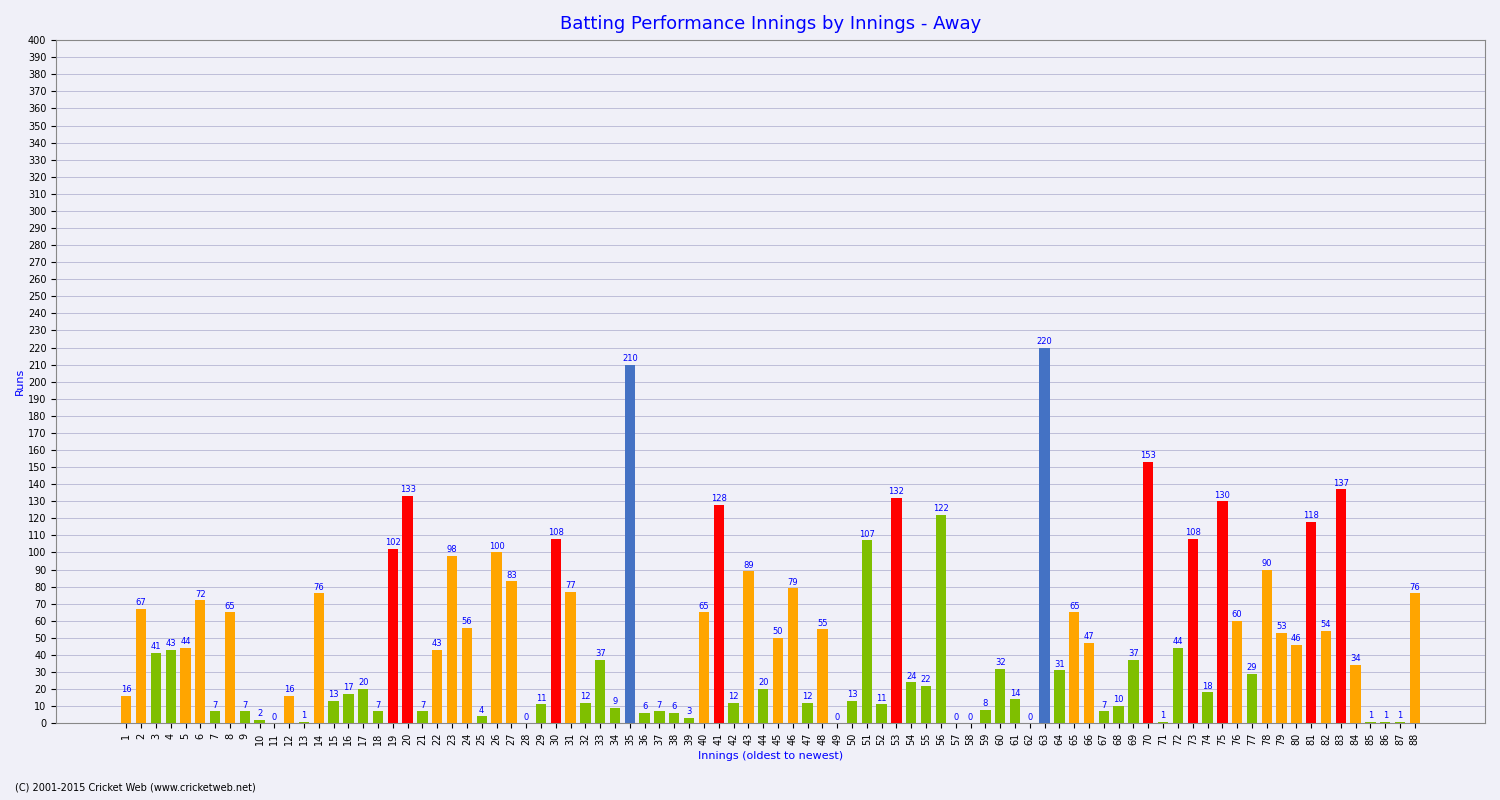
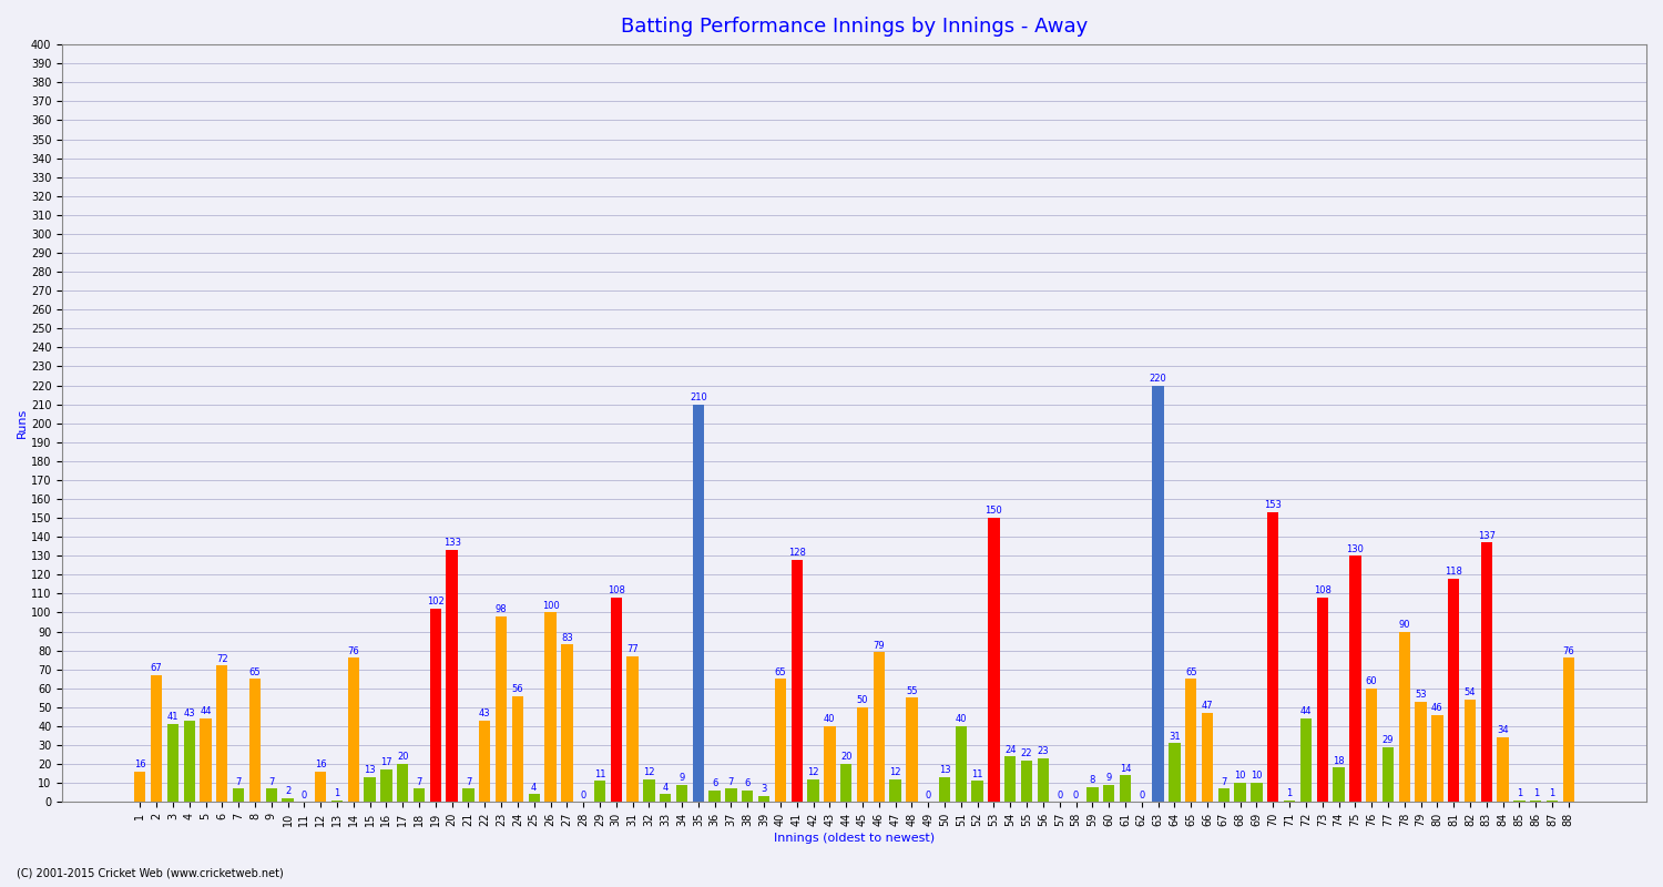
33: 37 -> 4
43: 89 -> 40
51: 107 -> 40
53: 132 -> 150
56: 122 -> 23
60: 32 -> 9
69: 37 -> 10
